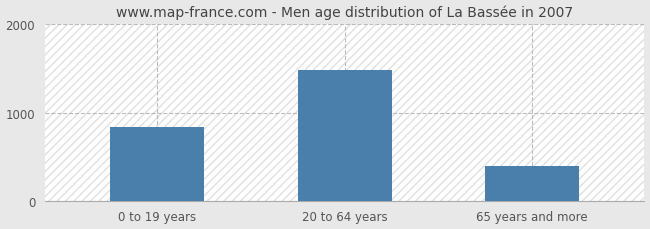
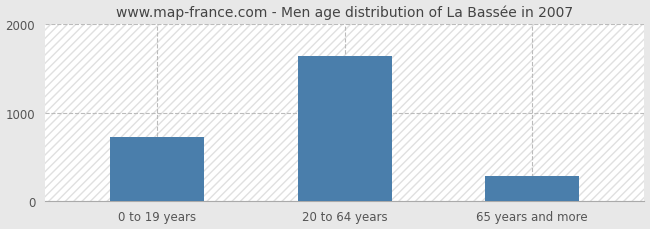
0 to 19 years: 840 -> 730
20 to 64 years: 1480 -> 1640
65 years and more: 400 -> 290
